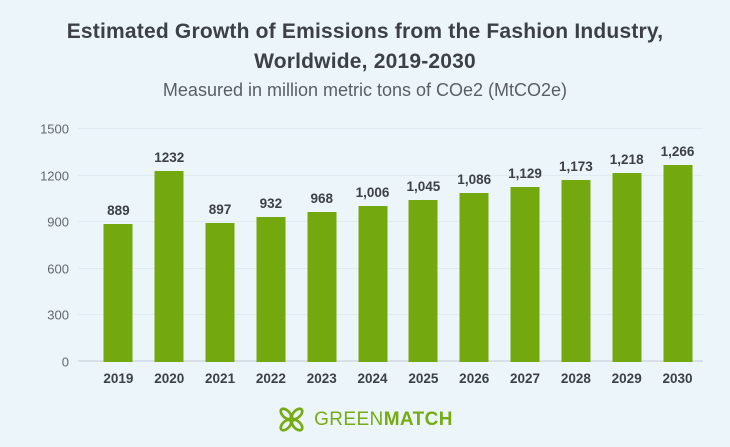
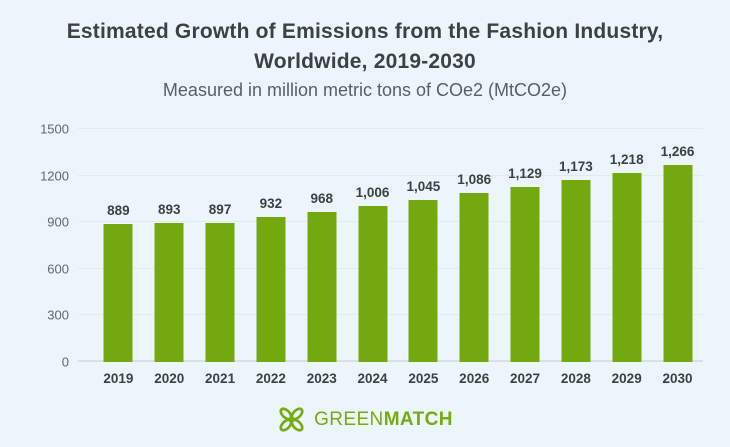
2020: 1232 -> 893
